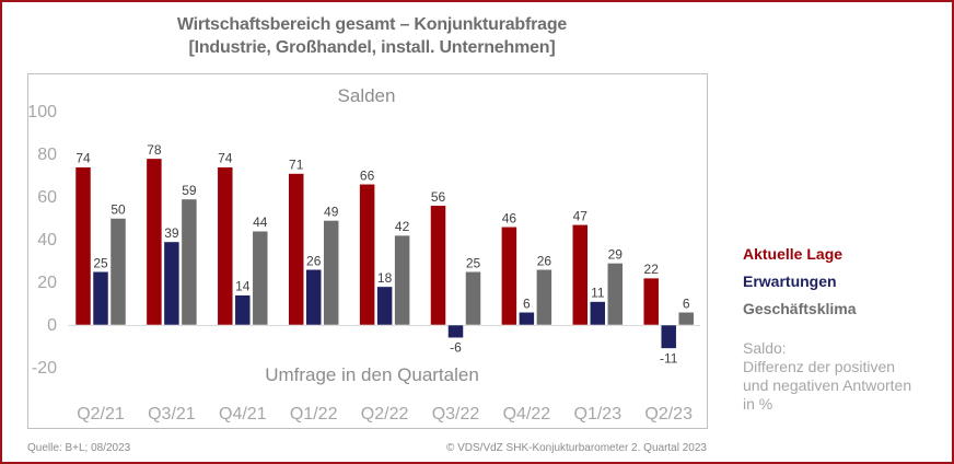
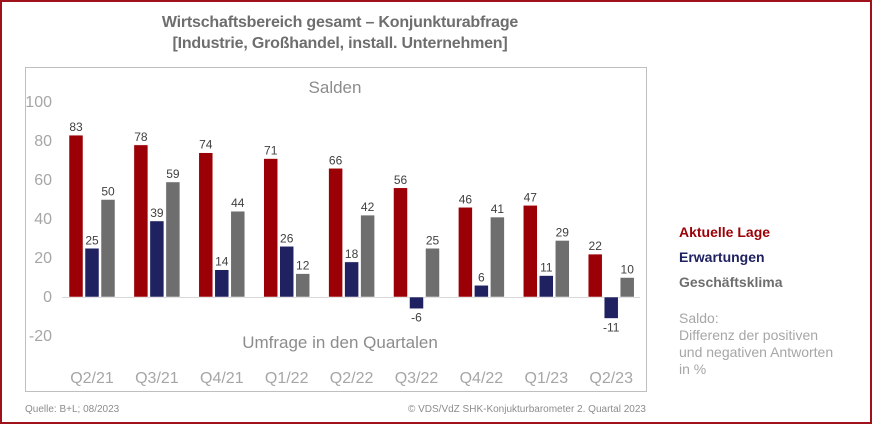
Aktuelle Lage/Q2/21: 74 -> 83
Geschäftsklima/Q1/22: 49 -> 12
Geschäftsklima/Q4/22: 26 -> 41
Geschäftsklima/Q2/23: 6 -> 10
